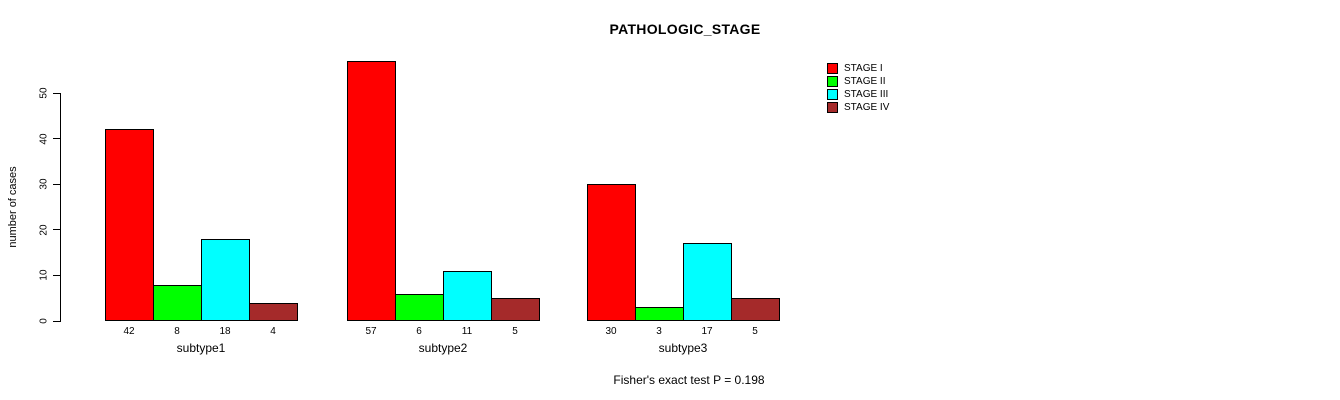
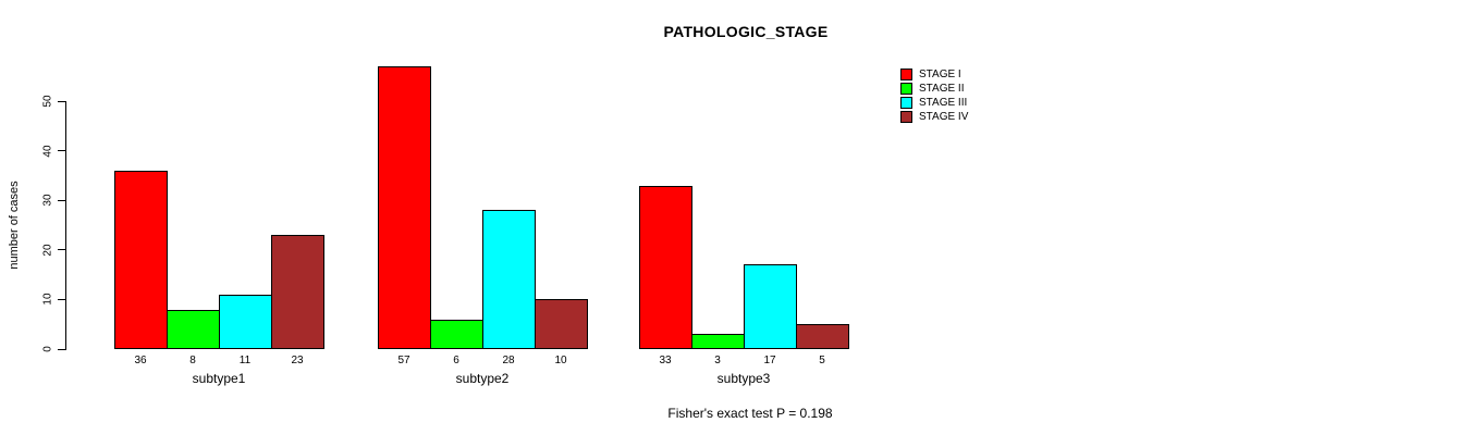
STAGE I/subtype1: 42 -> 36
STAGE III/subtype1: 18 -> 11
STAGE IV/subtype1: 4 -> 23
STAGE III/subtype2: 11 -> 28
STAGE IV/subtype2: 5 -> 10
STAGE I/subtype3: 30 -> 33
